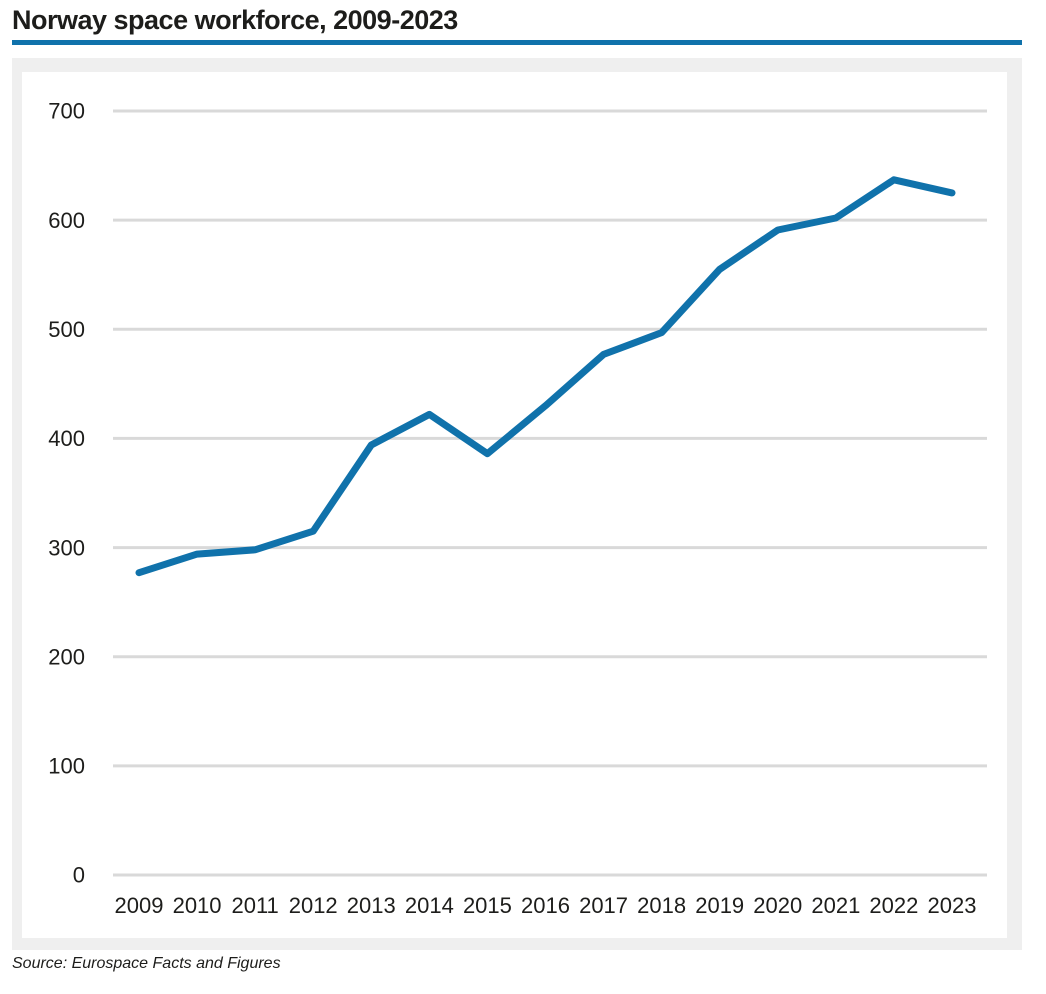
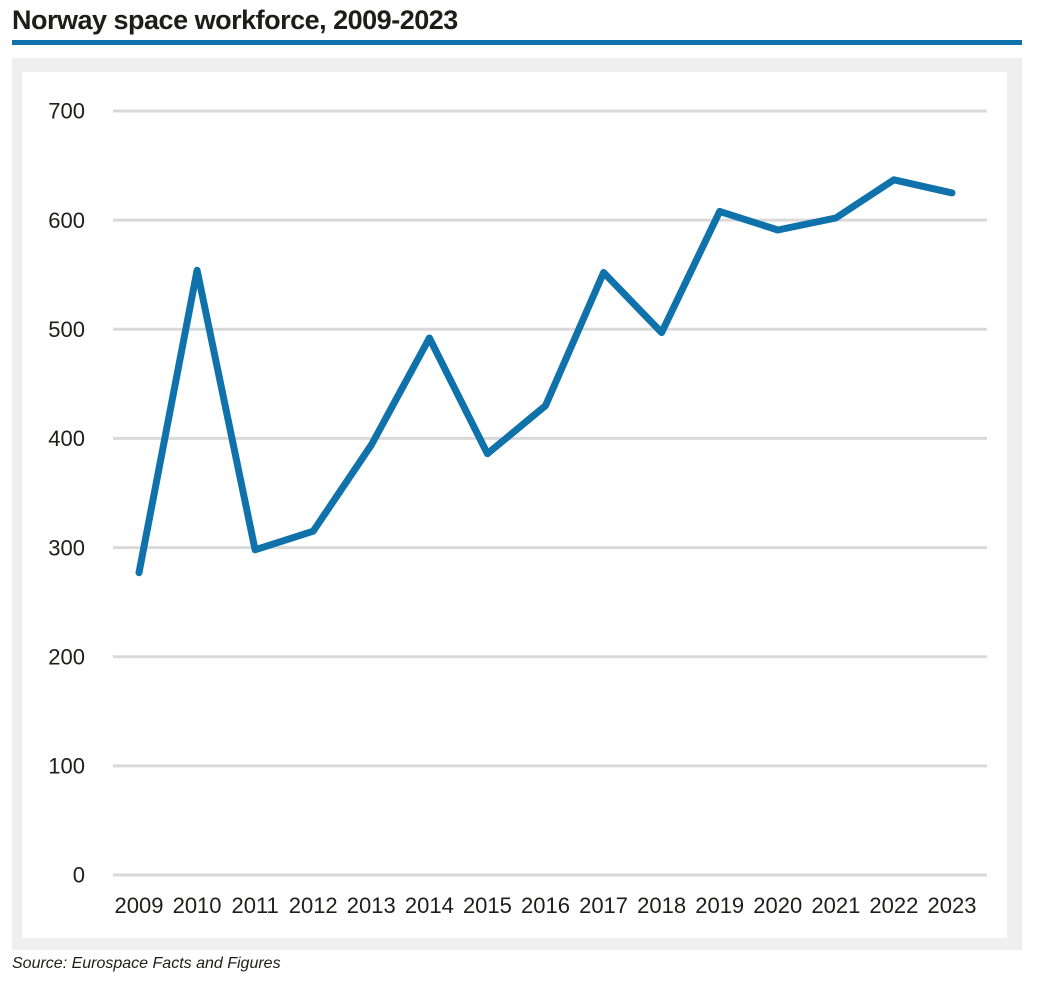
2010: 294 -> 554
2014: 422 -> 492
2017: 477 -> 552
2019: 555 -> 608
